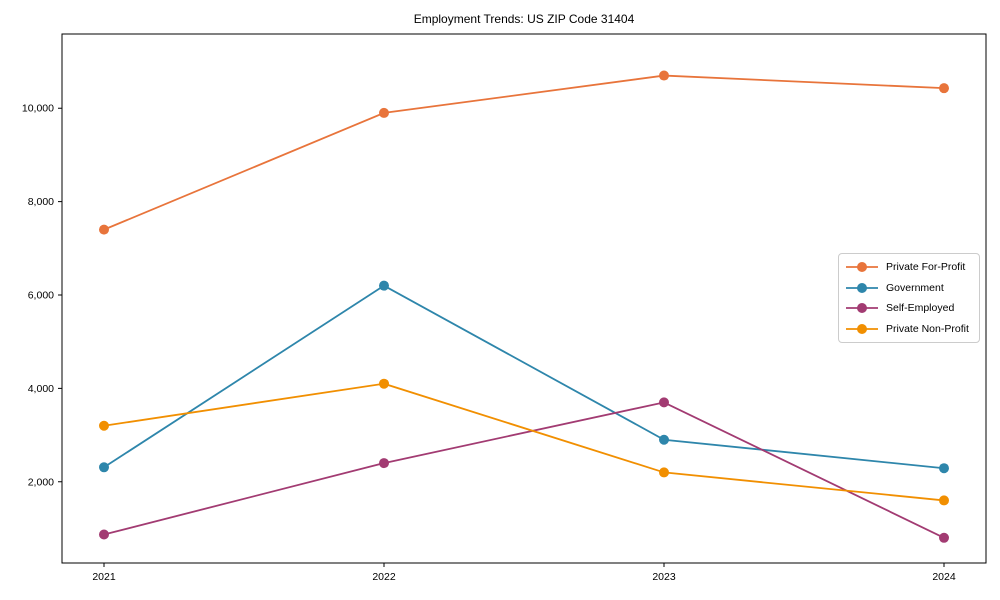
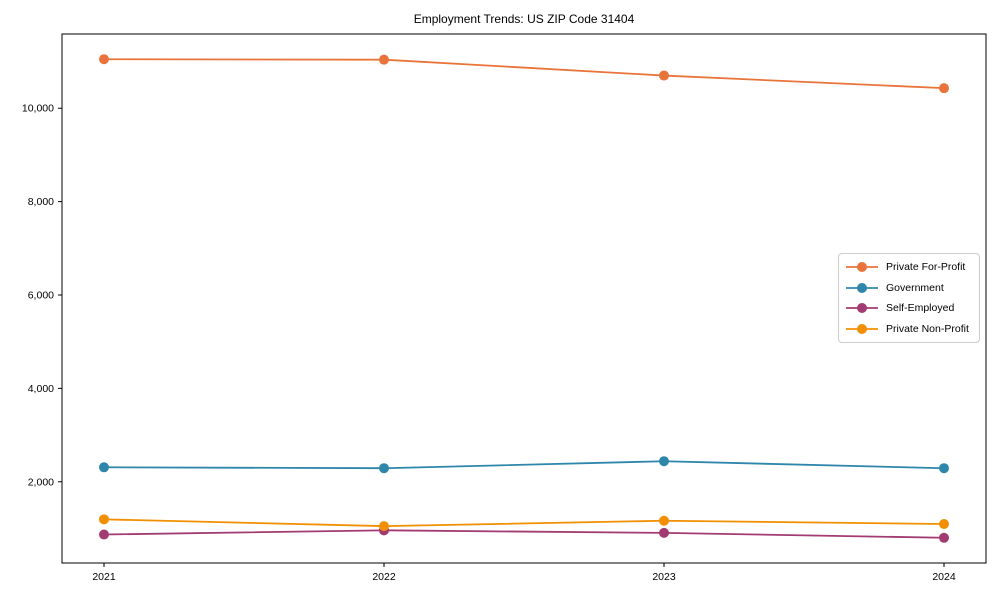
Private For-Profit/2021: 7400 -> 11000
Private Non-Profit/2021: 3200 -> 1200
Private For-Profit/2022: 9900 -> 11000
Government/2022: 6200 -> 2300
Self-Employed/2022: 2400 -> 1000
Private Non-Profit/2022: 4100 -> 1000
Government/2023: 2900 -> 2400
Self-Employed/2023: 3700 -> 900
Private Non-Profit/2023: 2200 -> 1200
Private Non-Profit/2024: 1600 -> 1100
